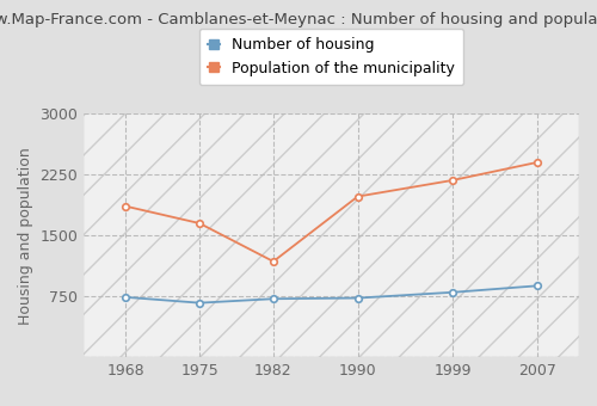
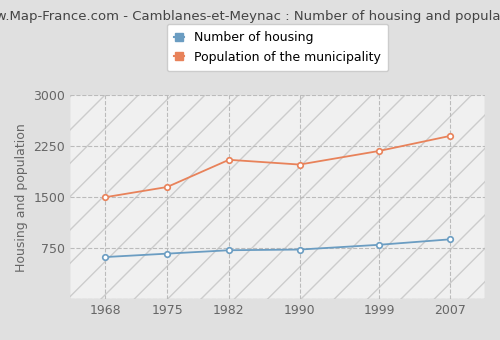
Number of housing/1968: 740 -> 620
Population of the municipality/1968: 1860 -> 1500
Population of the municipality/1982: 1180 -> 2050
